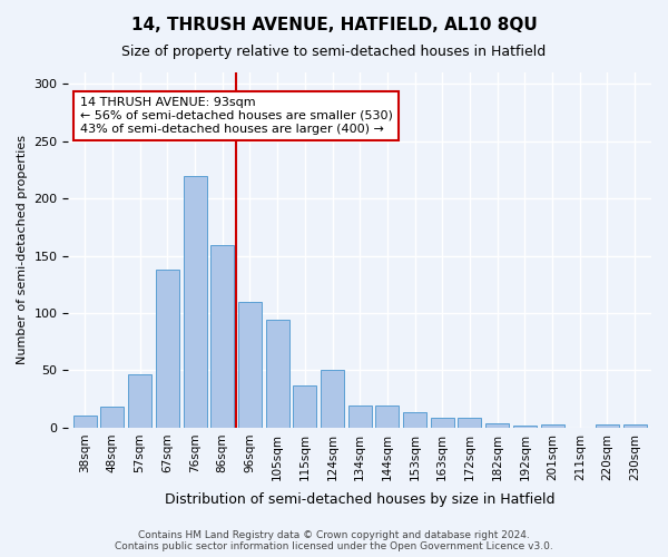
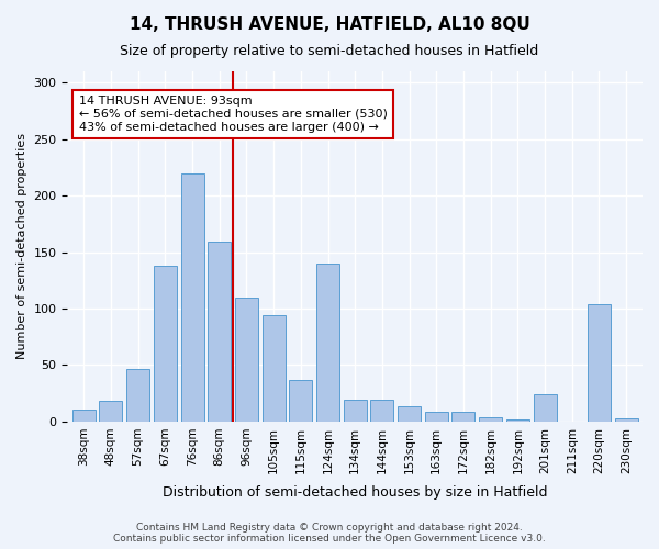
124sqm: 50 -> 140
201sqm: 3 -> 24
220sqm: 3 -> 104
